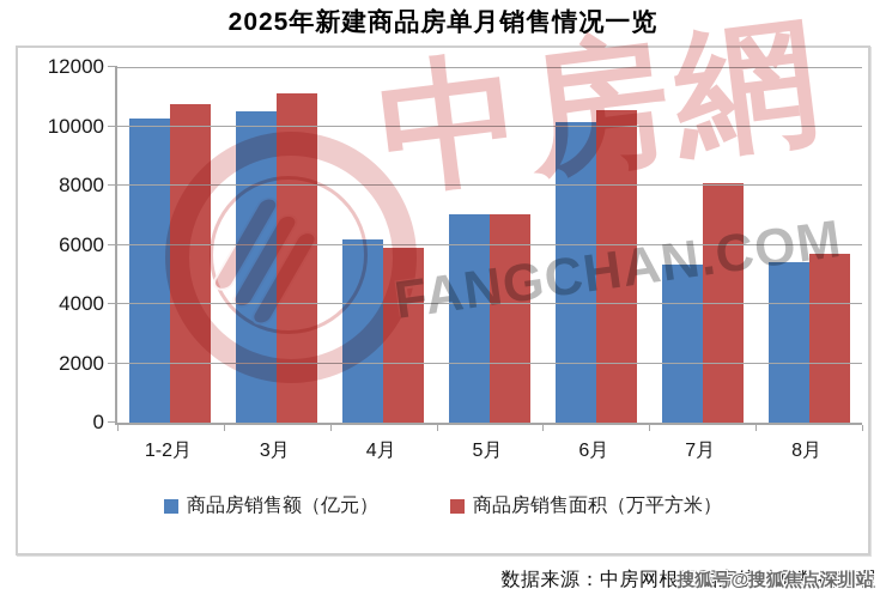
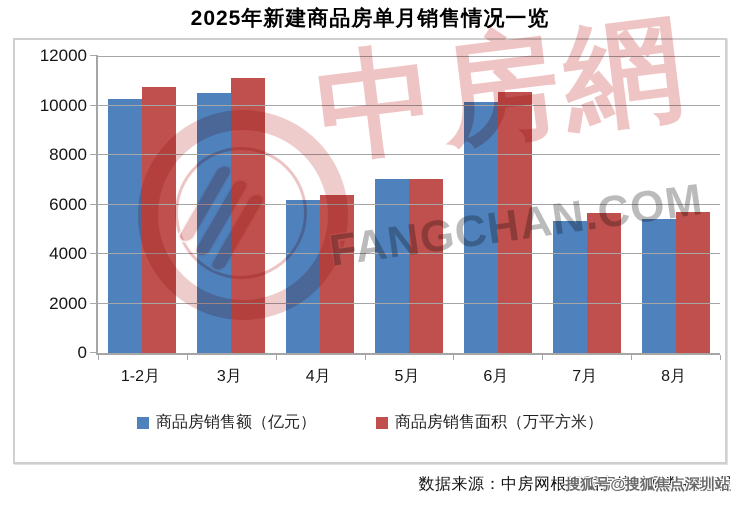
商品房销售面积（万平方米）/4月: 5900 -> 6400
商品房销售面积（万平方米）/7月: 8100 -> 5600
